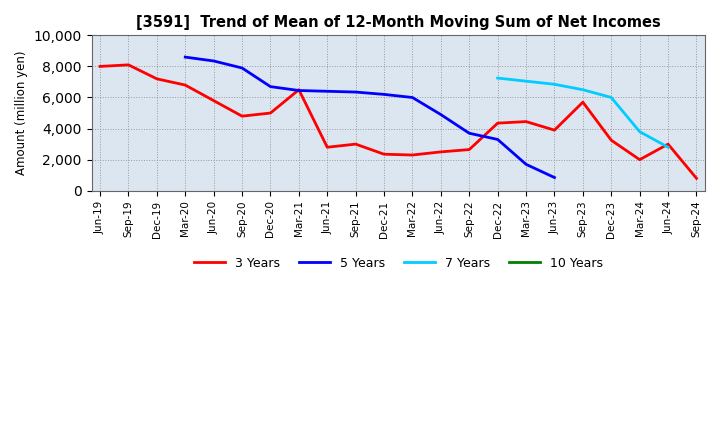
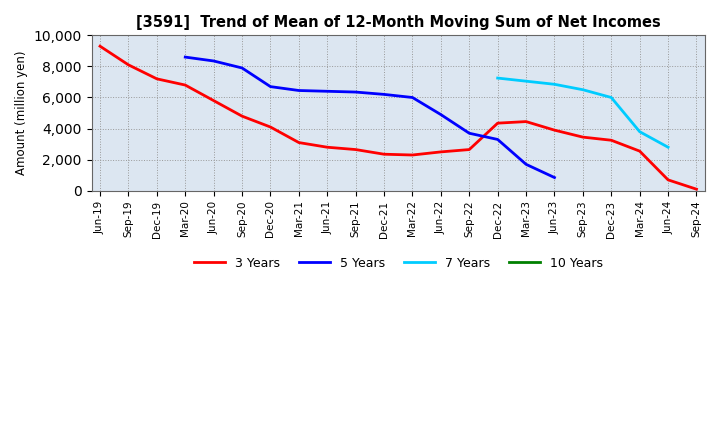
3 Years/Jun-19: 8,000 -> 9,300
3 Years/Dec-20: 5,000 -> 4,100
3 Years/Mar-21: 6,500 -> 3,100
3 Years/Sep-21: 3,000 -> 2,600
3 Years/Sep-23: 5,700 -> 3,400
3 Years/Mar-24: 2,000 -> 2,600
3 Years/Jun-24: 3,000 -> 700
3 Years/Sep-24: 800 -> 100
